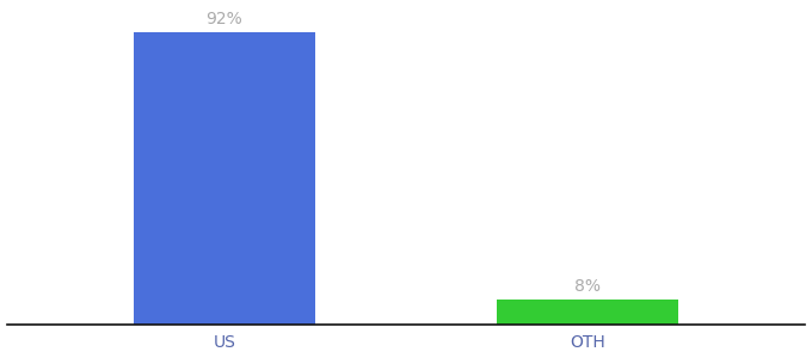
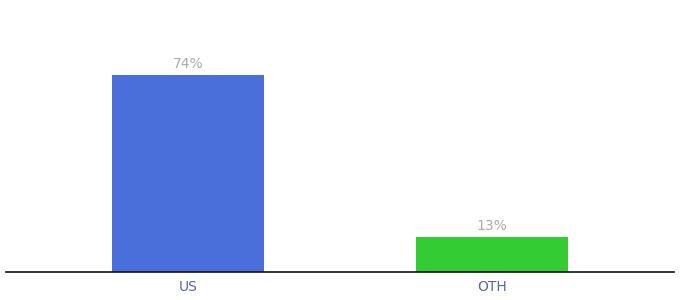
US: 92% -> 74%
OTH: 8% -> 13%
